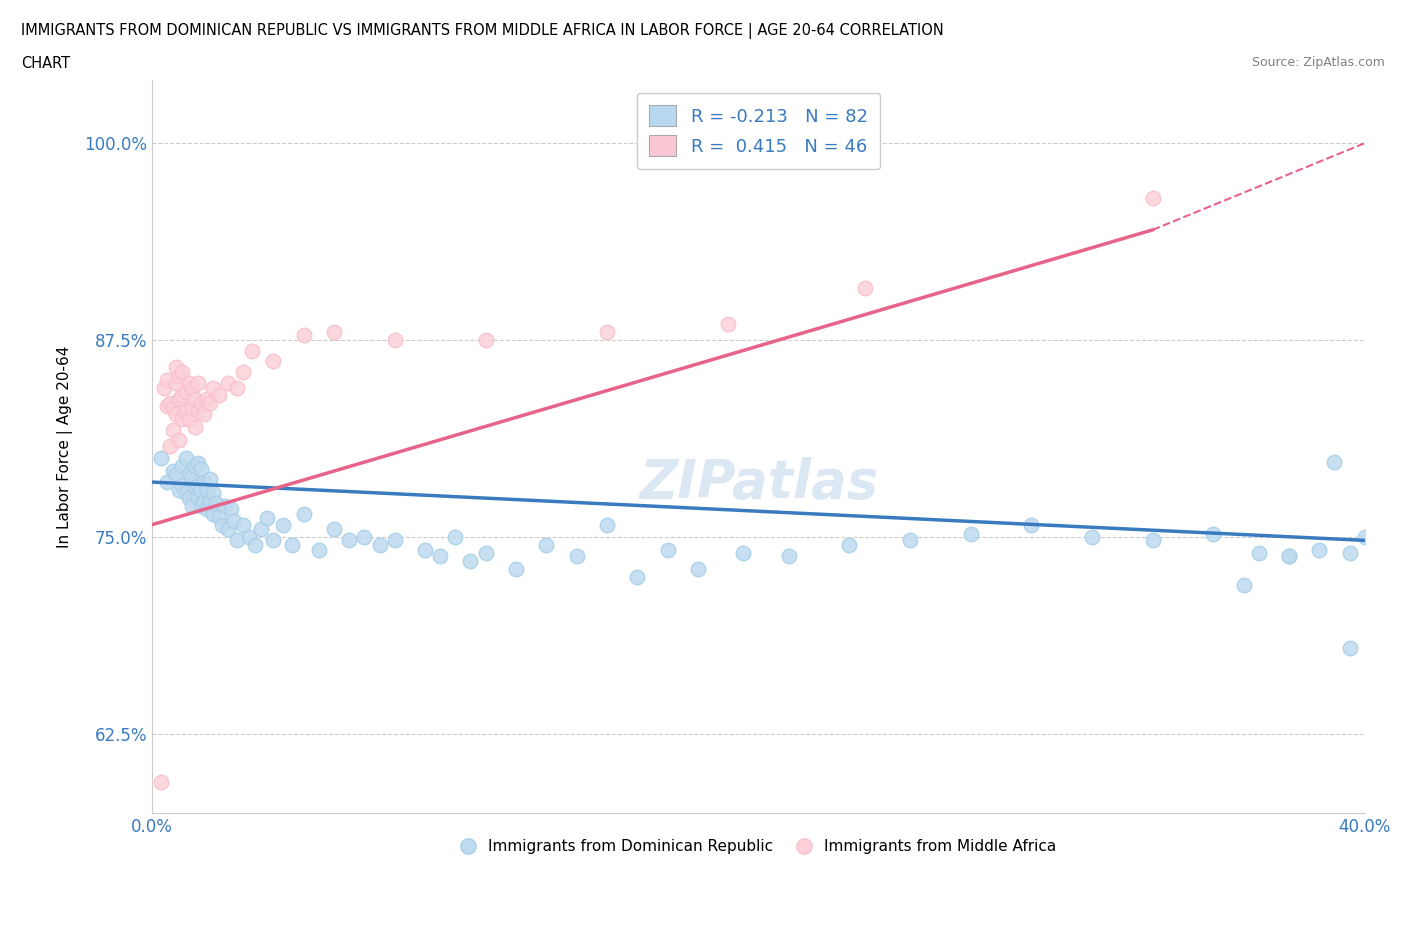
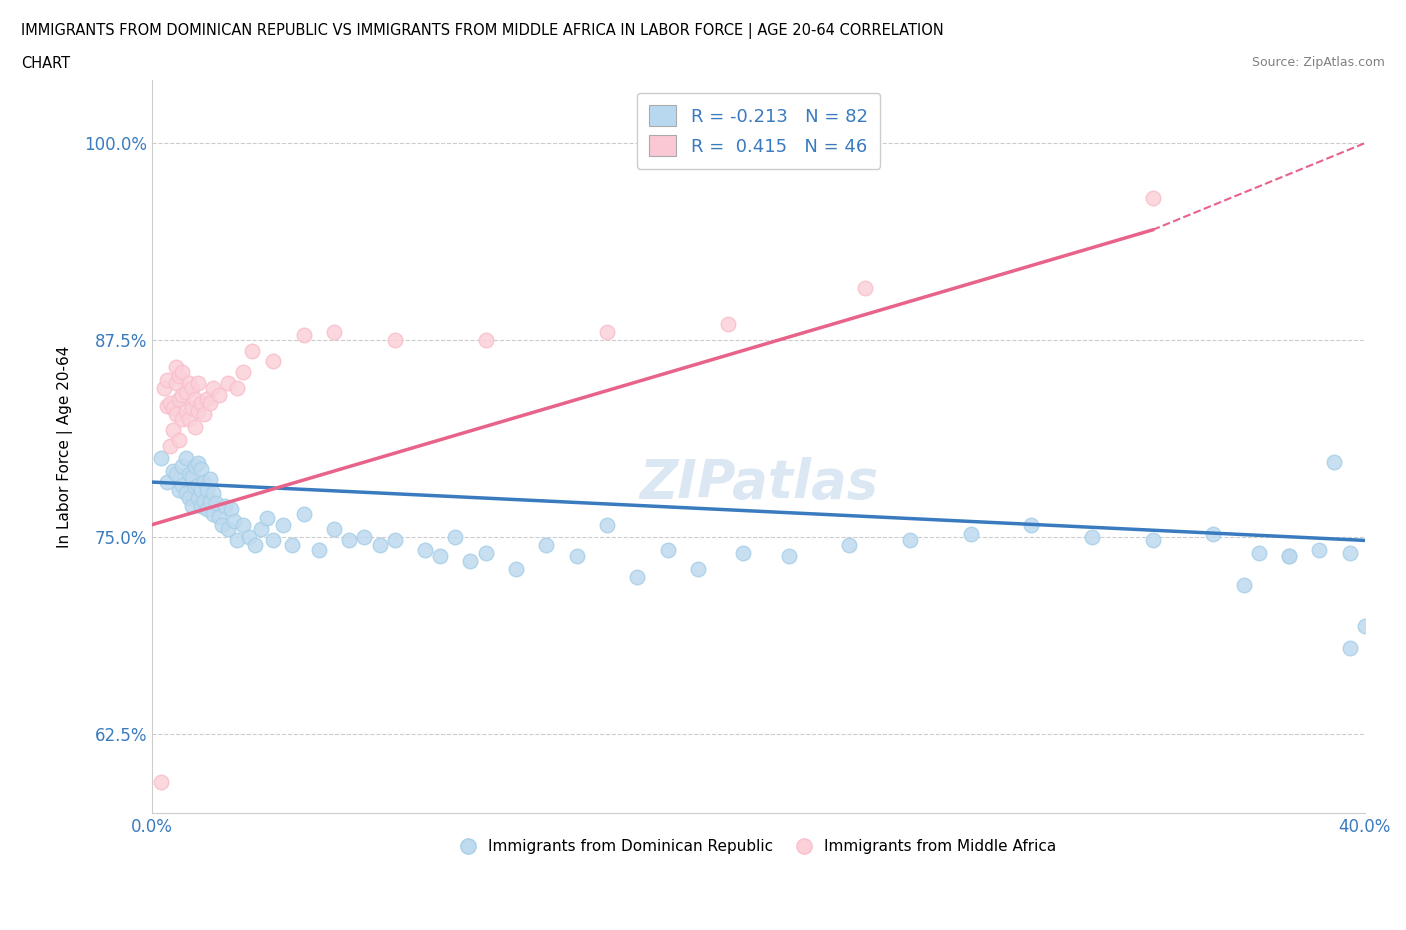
Immigrants from Dominican Republic/40.0%: 75.0% -> 69.4%
